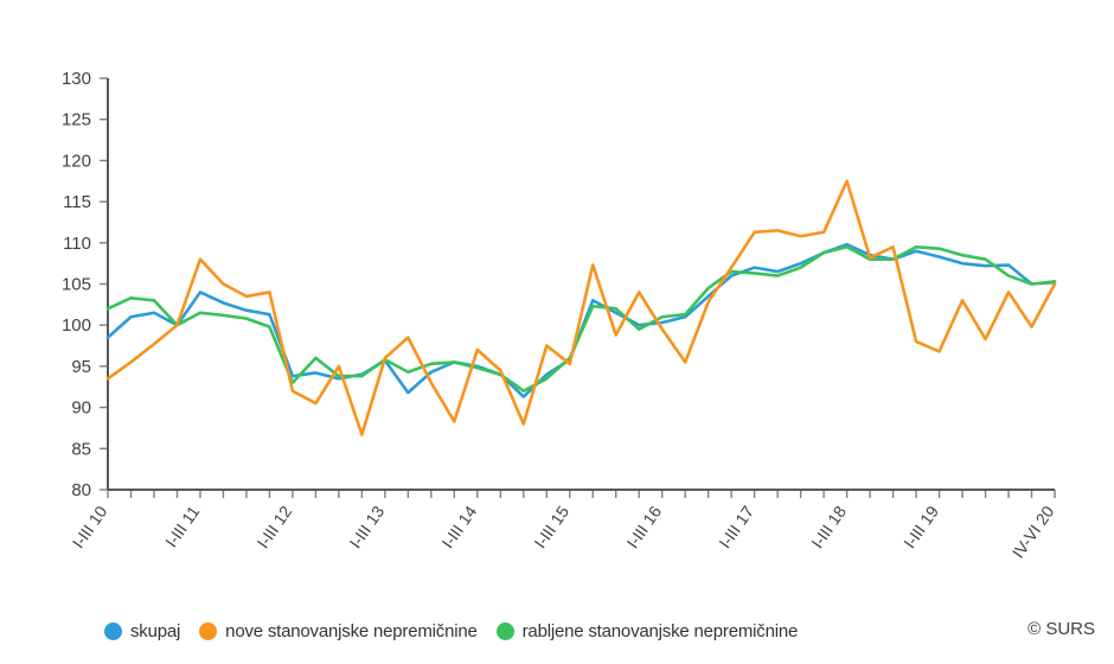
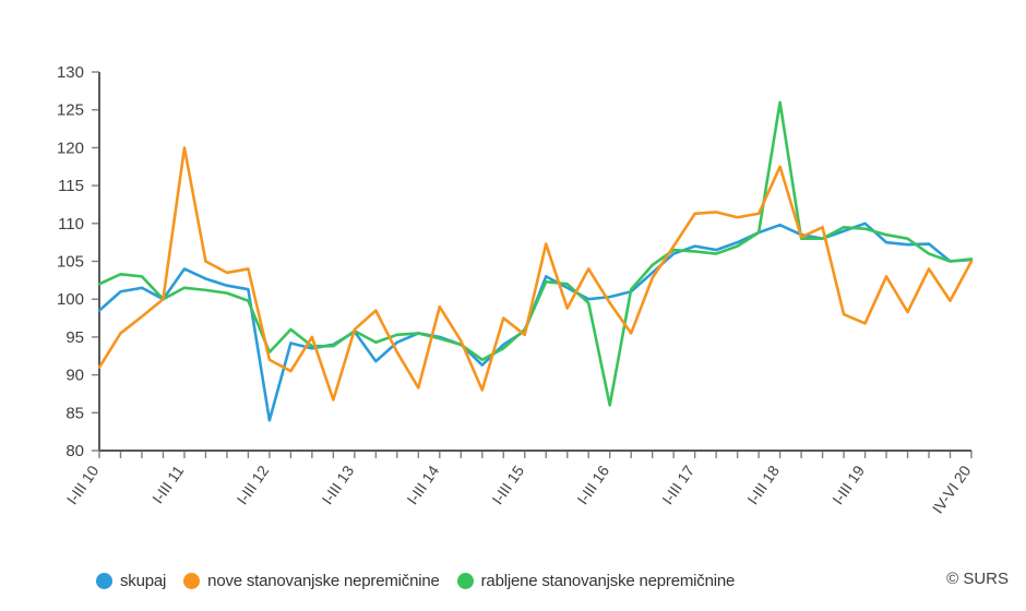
nove stanovanjske nepremičnine/I-III 10: 94 -> 91
nove stanovanjske nepremičnine/I-III 11: 108 -> 120
skupaj/I-III 12: 94 -> 84
nove stanovanjske nepremičnine/I-III 14: 97 -> 99
rabljene stanovanjske nepremičnine/I-III 16: 101 -> 86
rabljene stanovanjske nepremičnine/I-III 18: 110 -> 126
skupaj/I-III 19: 108 -> 110
